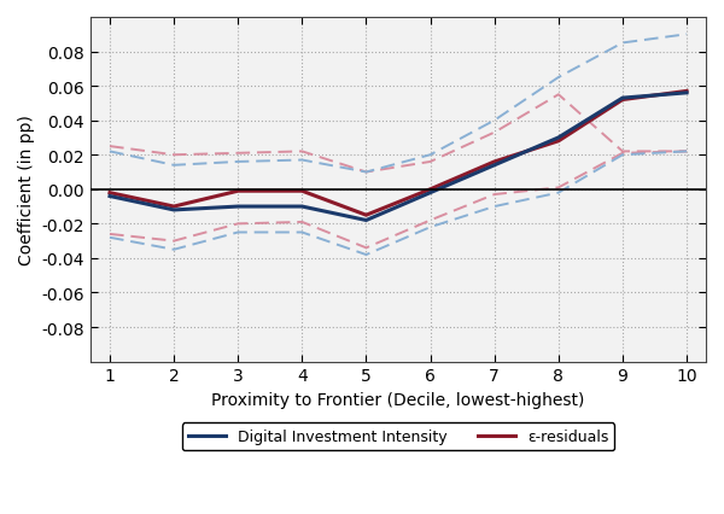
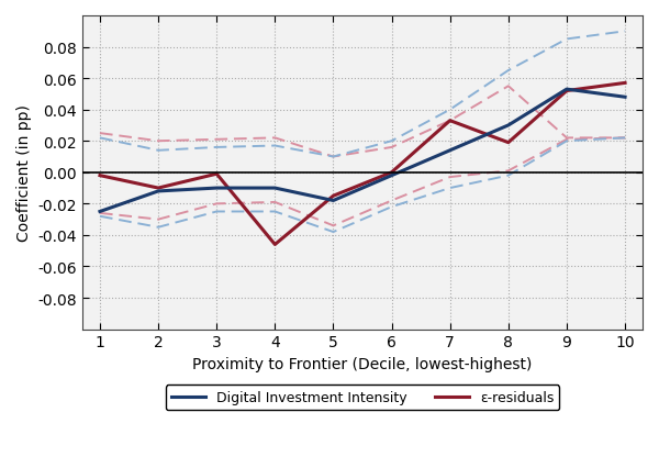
Digital Investment Intensity/1: -0.004 -> -0.025
ε-residuals/4: -0.001 -> -0.046
ε-residuals/7: 0.016 -> 0.033
ε-residuals/8: 0.028 -> 0.019
Digital Investment Intensity/10: 0.056 -> 0.048
